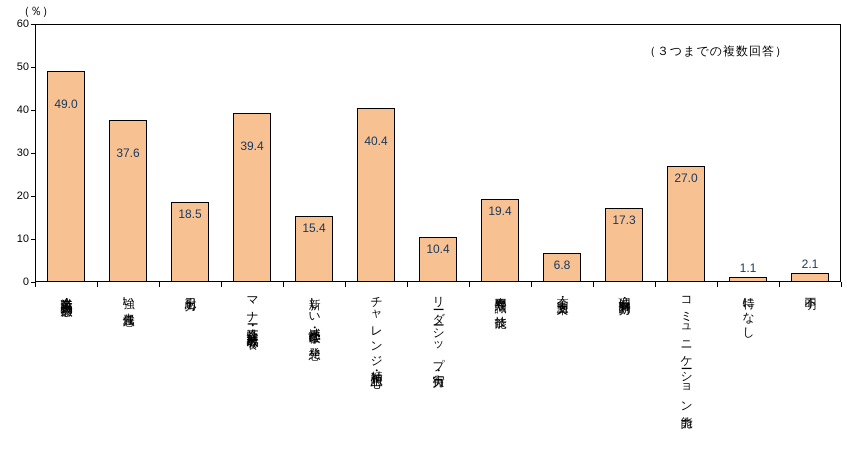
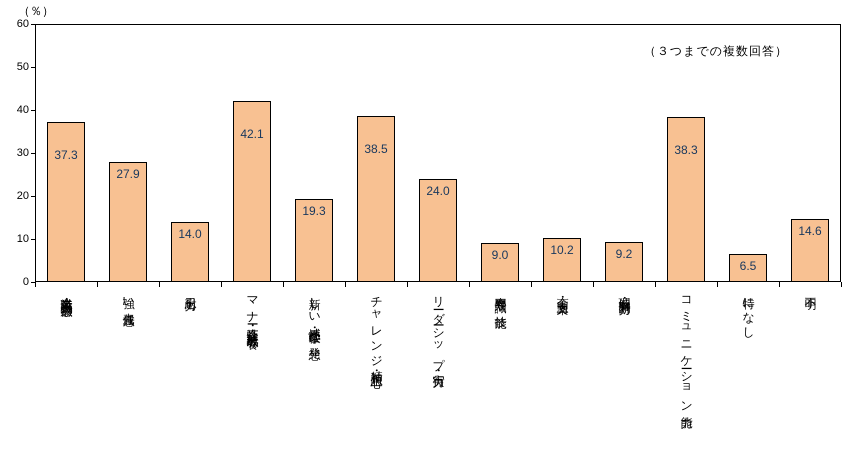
職業意識・勤労意欲: 49.0 -> 37.3
強い責任感: 37.6 -> 27.9
忍耐力: 18.5 -> 14.0
マナー・社会常識・一般教養: 39.4 -> 42.1
新しい感性・柔軟な発想: 15.4 -> 19.3
チャレンジ精神・向上心: 40.4 -> 38.5
リーダーシップ・実行力: 10.4 -> 24.0
専門知識や技能: 19.4 -> 9.0
企画・立案力: 6.8 -> 10.2
理解力・判断力: 17.3 -> 9.2
コミュニケーション能力: 27.0 -> 38.3
特になし: 1.1 -> 6.5
不明: 2.1 -> 14.6
